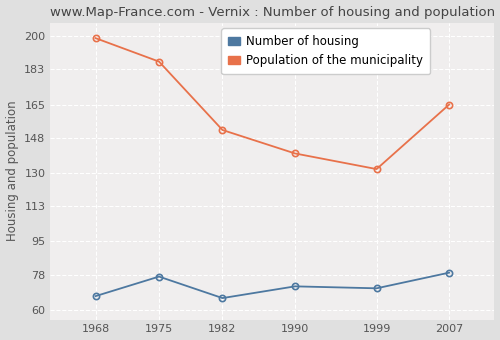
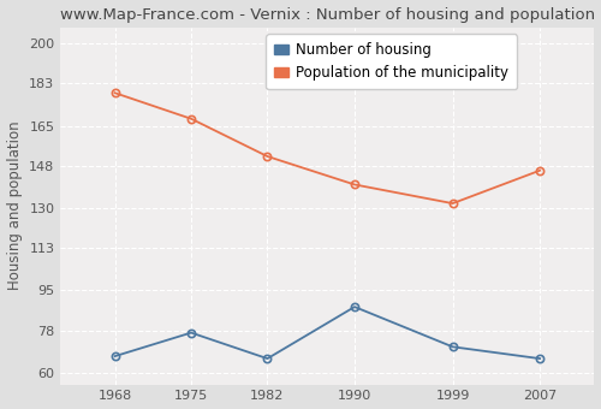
Population of the municipality/1968: 199 -> 179
Population of the municipality/1975: 187 -> 168
Number of housing/1990: 72 -> 88
Number of housing/2007: 79 -> 66
Population of the municipality/2007: 165 -> 146
